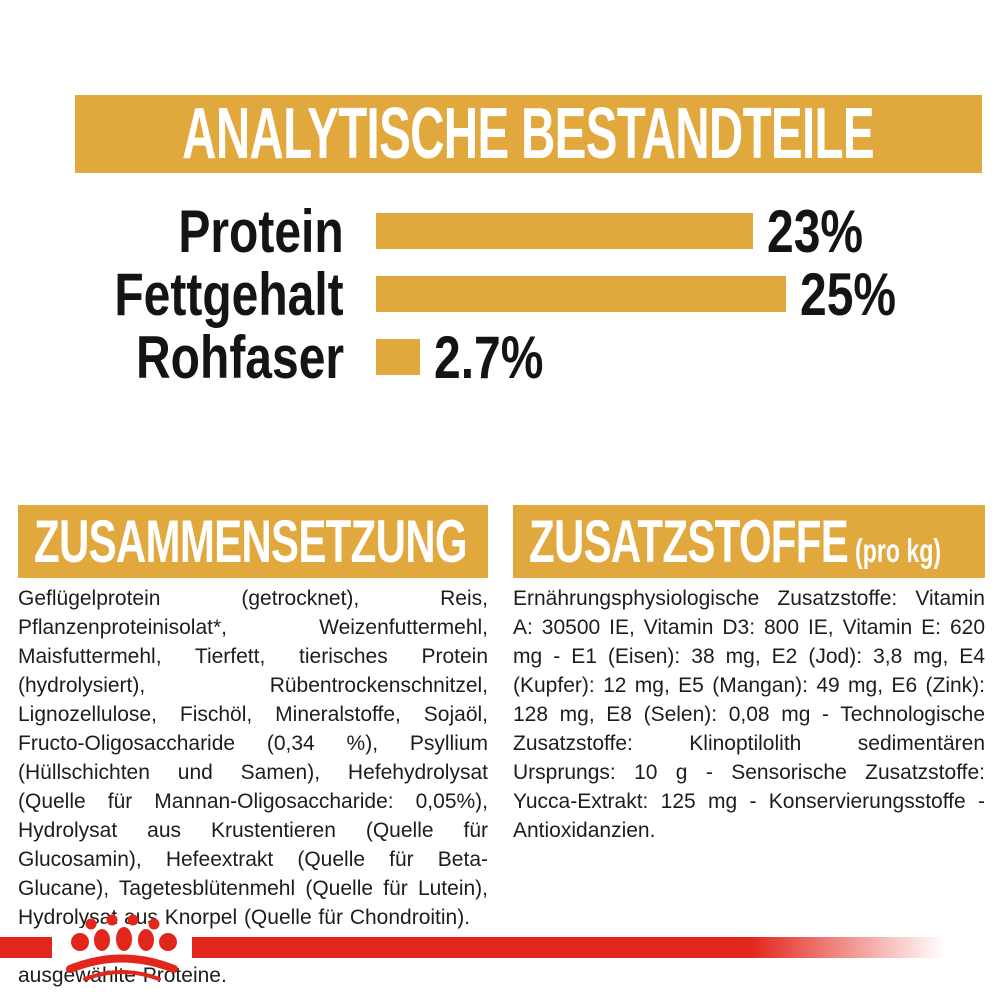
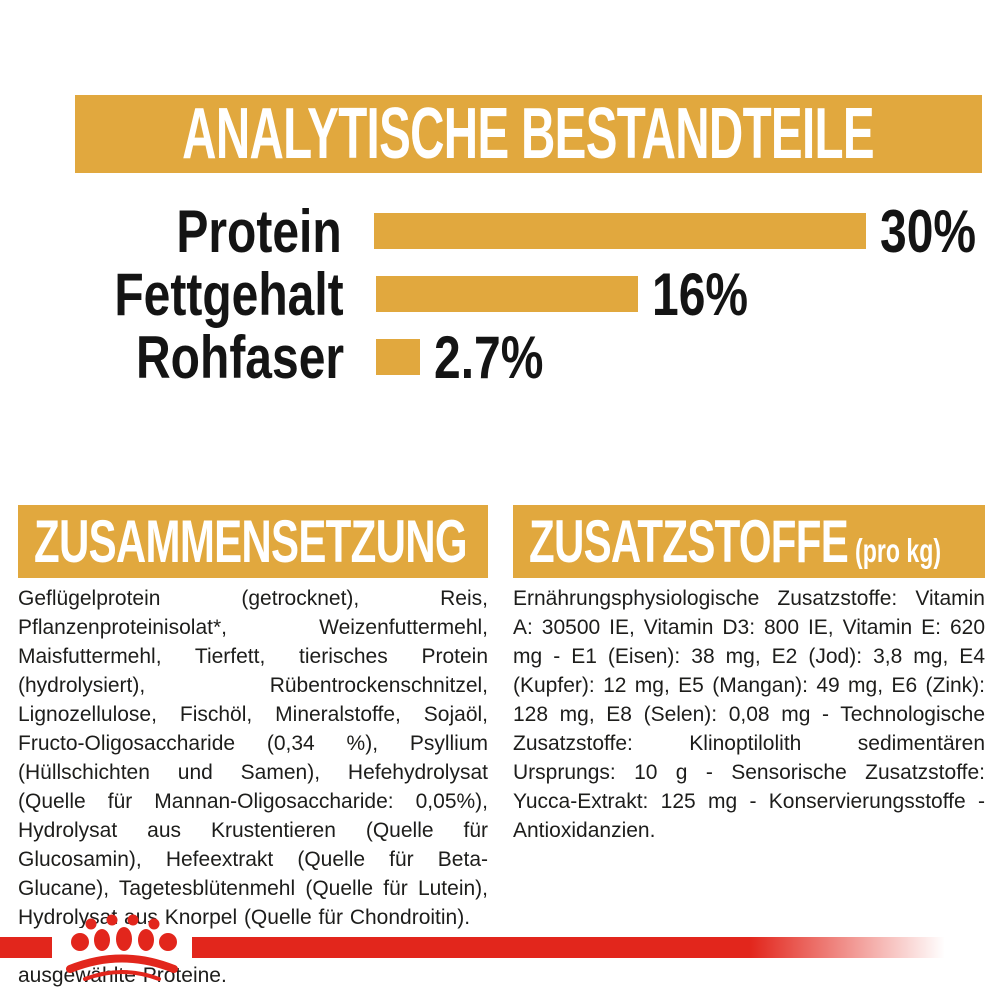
Protein: 23% -> 30%
Fettgehalt: 25% -> 16%
